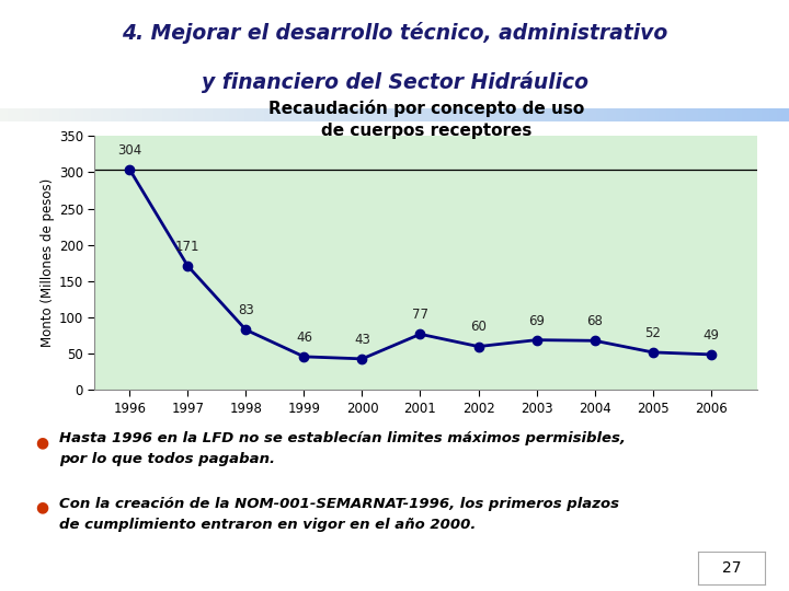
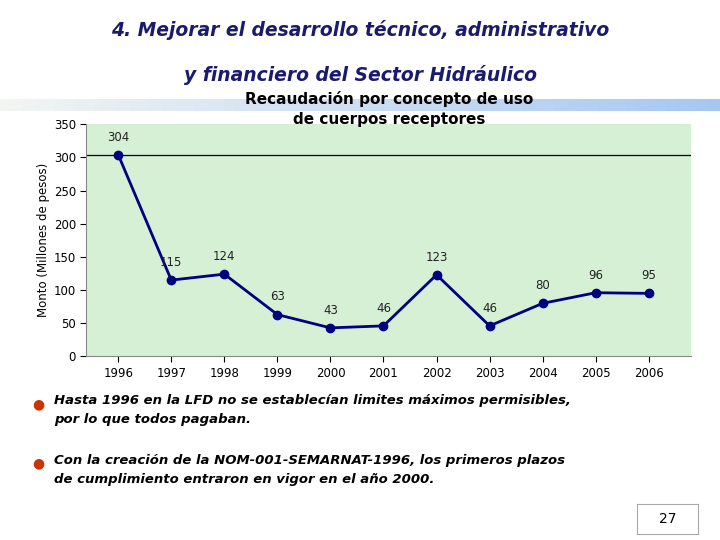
1997: 171 -> 115
1998: 83 -> 124
1999: 46 -> 63
2001: 77 -> 46
2002: 60 -> 123
2003: 69 -> 46
2004: 68 -> 80
2005: 52 -> 96
2006: 49 -> 95
